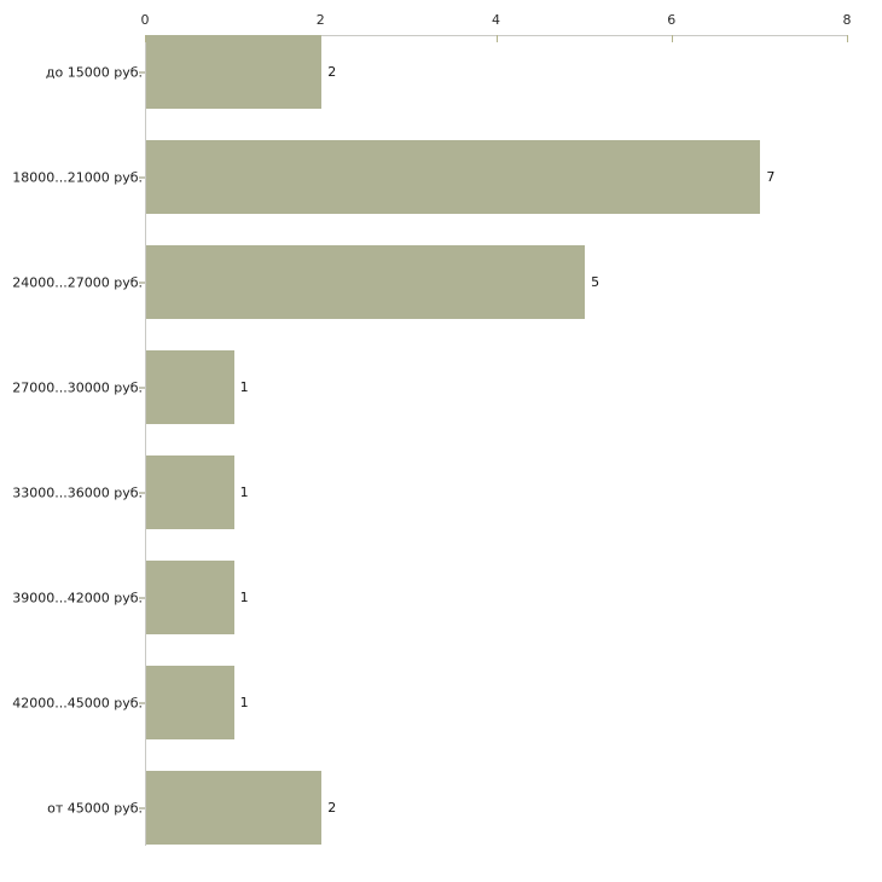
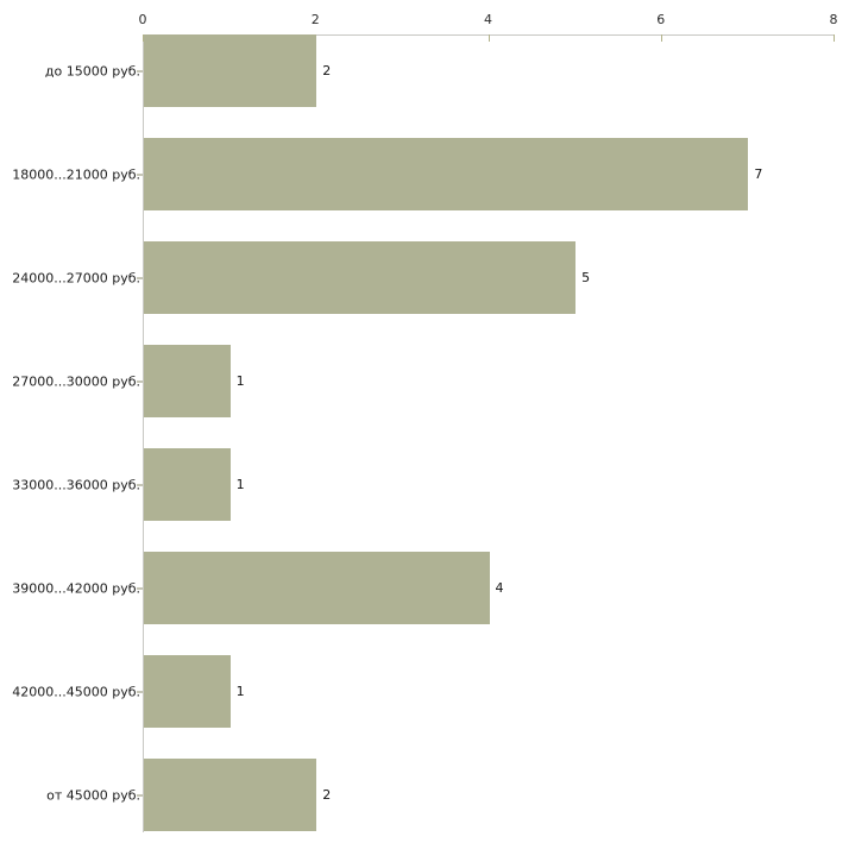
39000...42000 руб.: 1 -> 4
